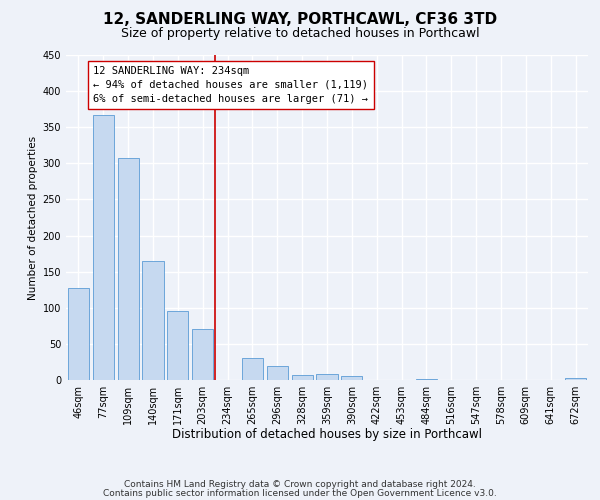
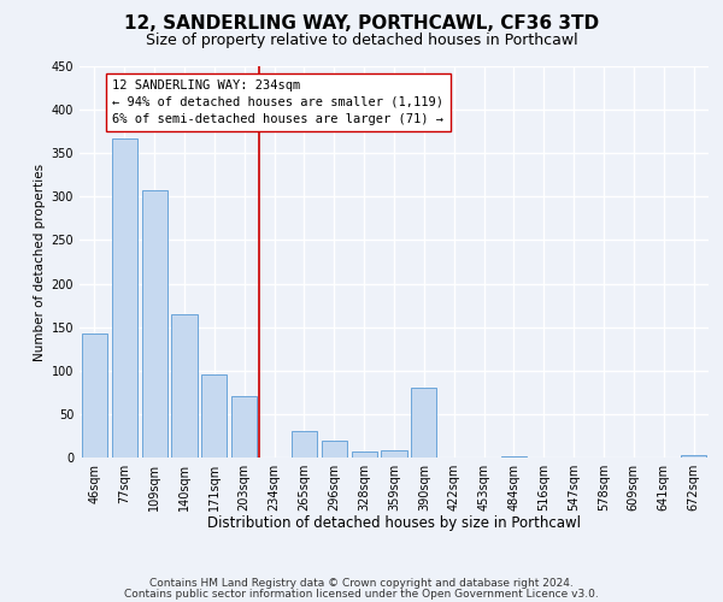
46sqm: 128 -> 142
390sqm: 5 -> 80
